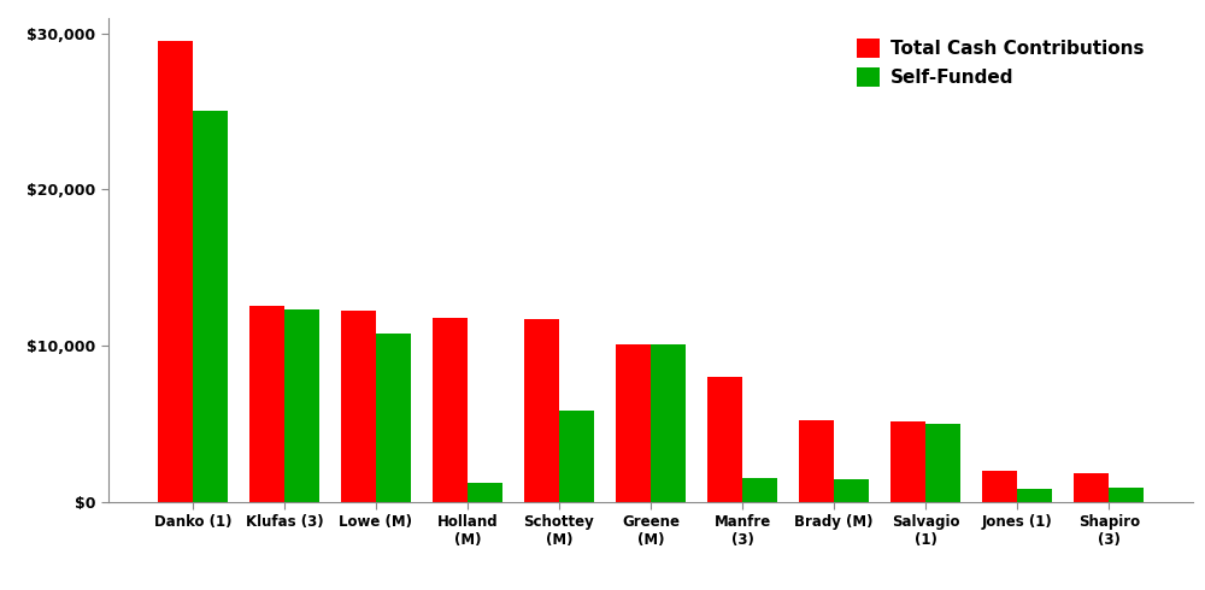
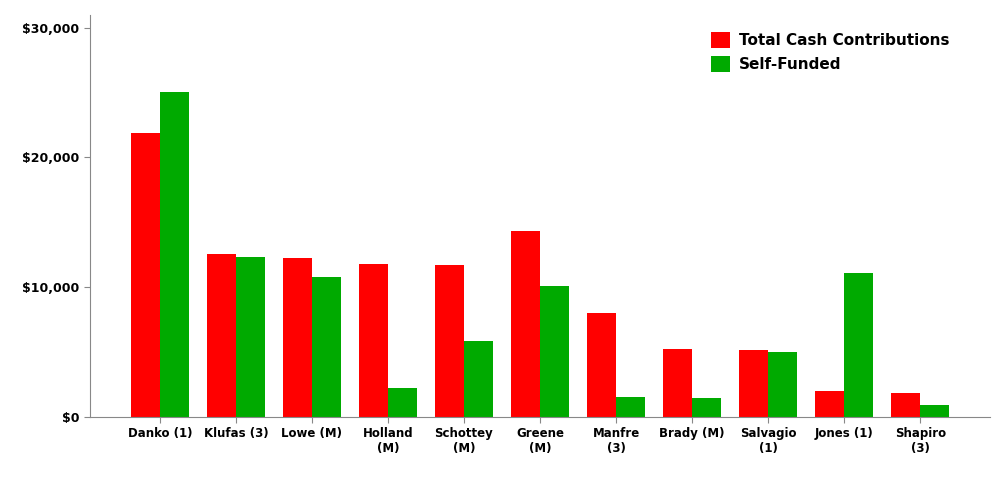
Total Cash Contributions/Danko (1): $29,500 -> $21,900
Self-Funded/Holland (M): $1,200 -> $2,200
Total Cash Contributions/Greene (M): $10,100 -> $14,300
Self-Funded/Jones (1): $800 -> $11,100
